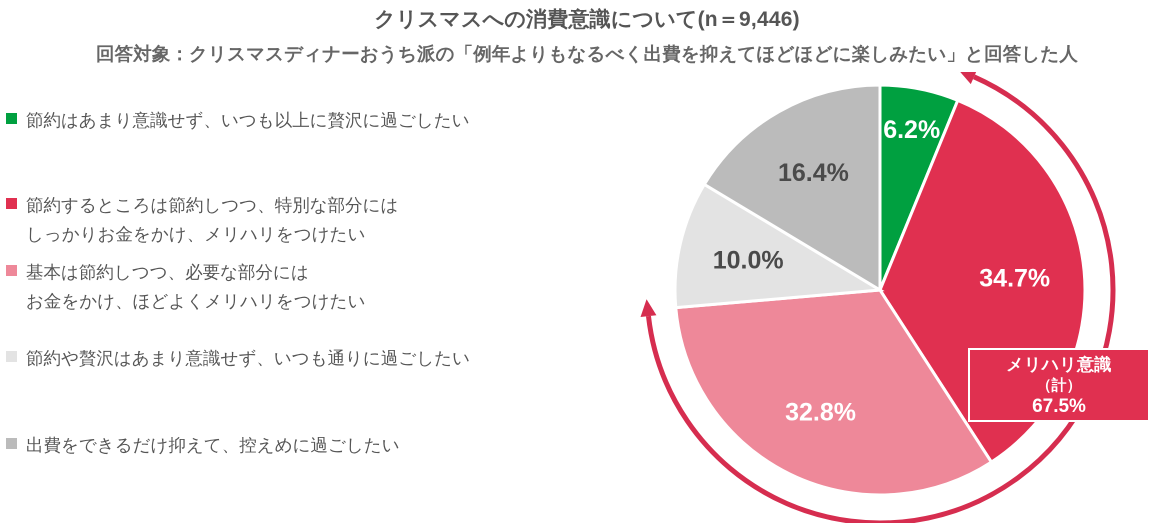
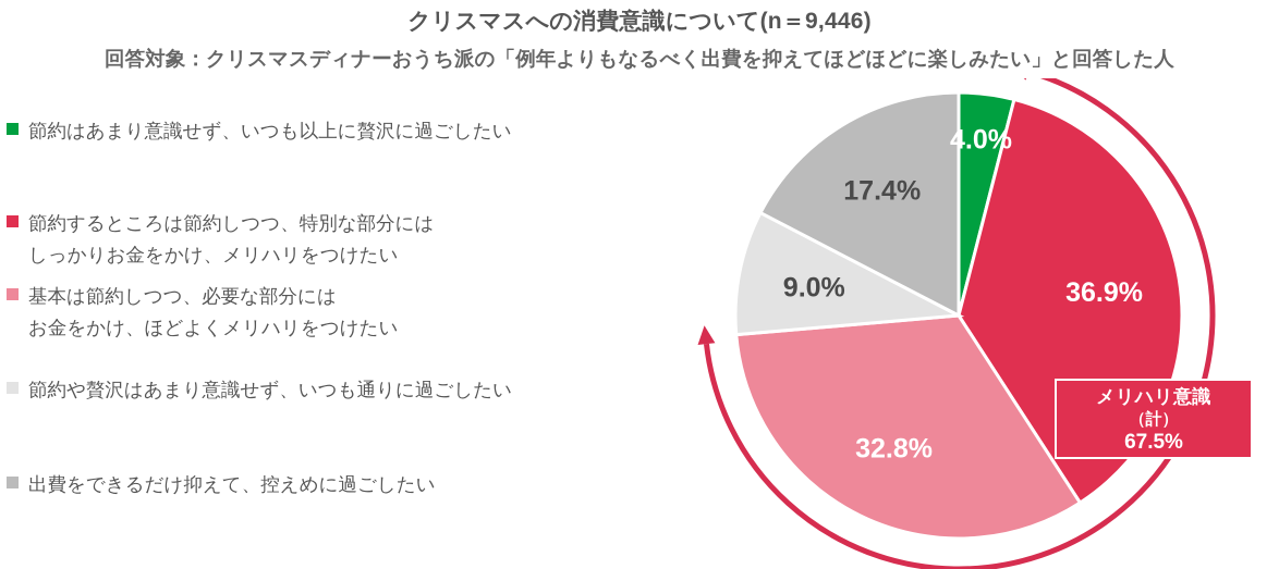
節約はあまり意識せず、いつも以上に贅沢に過ごしたい: 6.2% -> 4.0%
節約するところは節約しつつ、特別な部分にはしっかりお金をかけ、メリハリをつけたい: 34.7% -> 36.9%
節約や贅沢はあまり意識せず、いつも通りに過ごしたい: 10.0% -> 9.0%
出費をできるだけ抑えて、控えめに過ごしたい: 16.4% -> 17.4%
